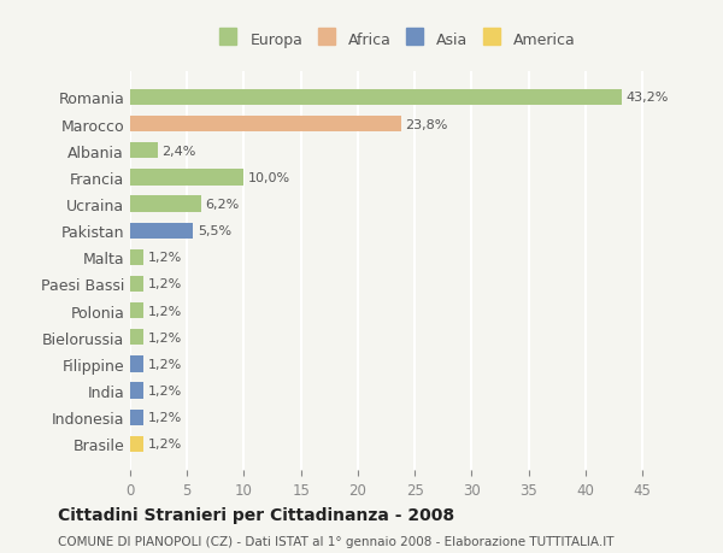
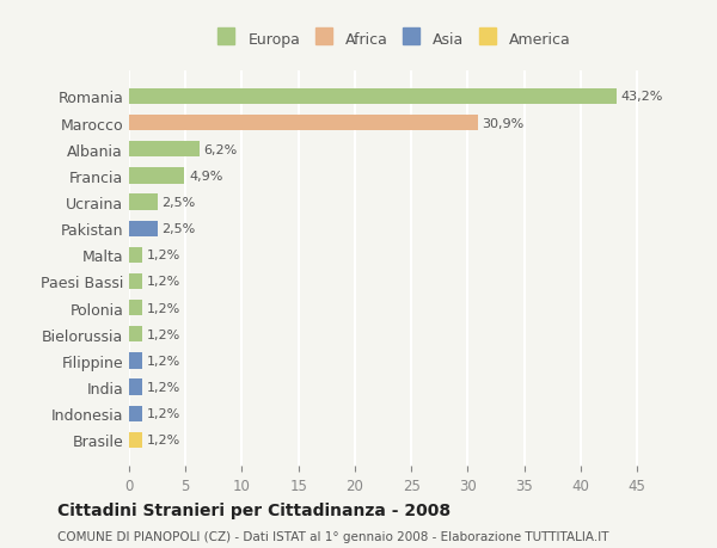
Marocco: 23,8% -> 30,9%
Albania: 2,4% -> 6,2%
Francia: 10,0% -> 4,9%
Ucraina: 6,2% -> 2,5%
Pakistan: 5,5% -> 2,5%
